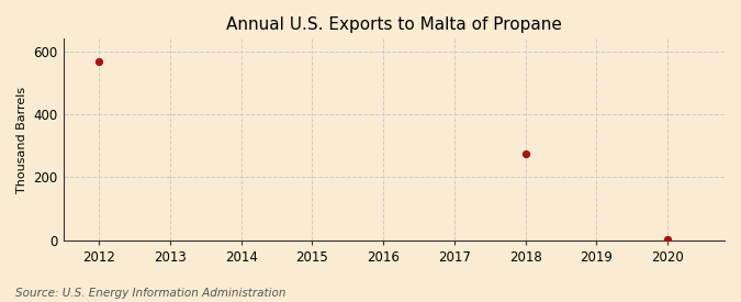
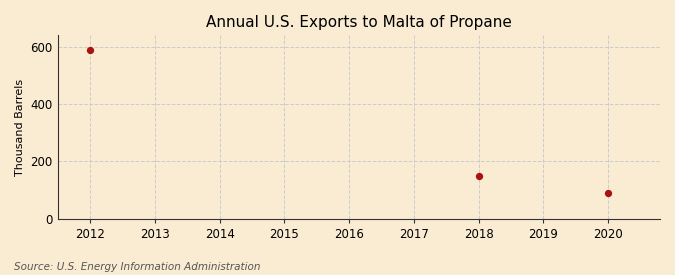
2012: 567 -> 590
2018: 275 -> 150
2020: 3 -> 90
